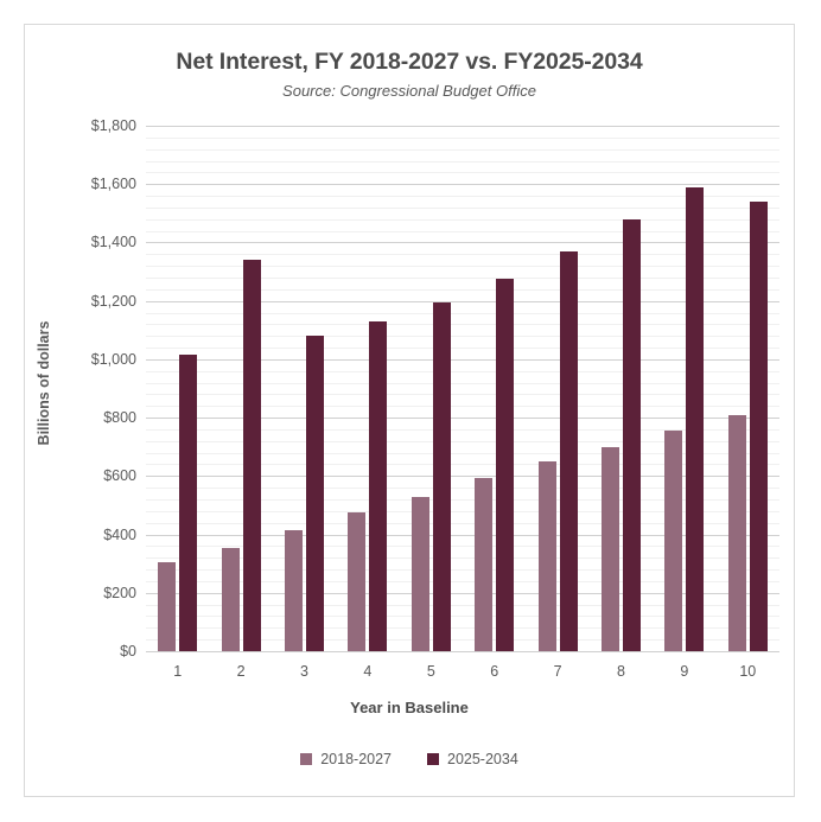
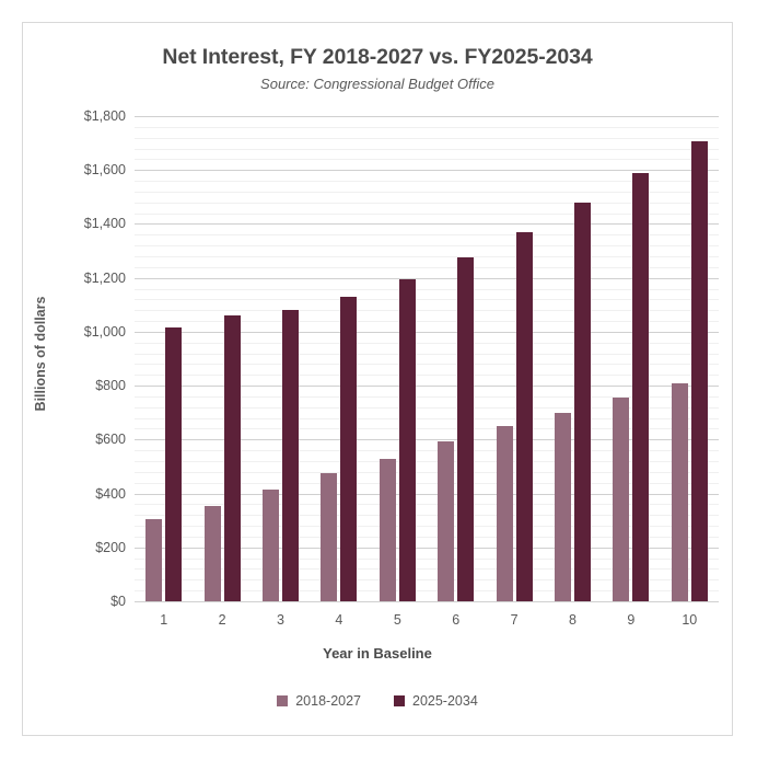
2025-2034/2: $1340 -> $1060
2025-2034/10: $1540 -> $1700
